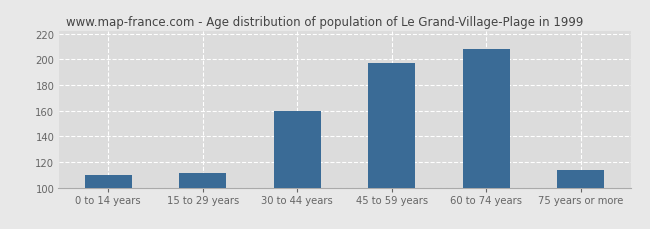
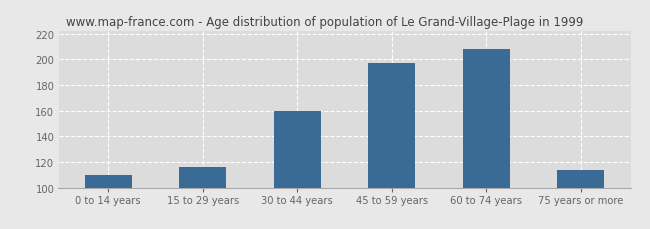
15 to 29 years: 111 -> 116
